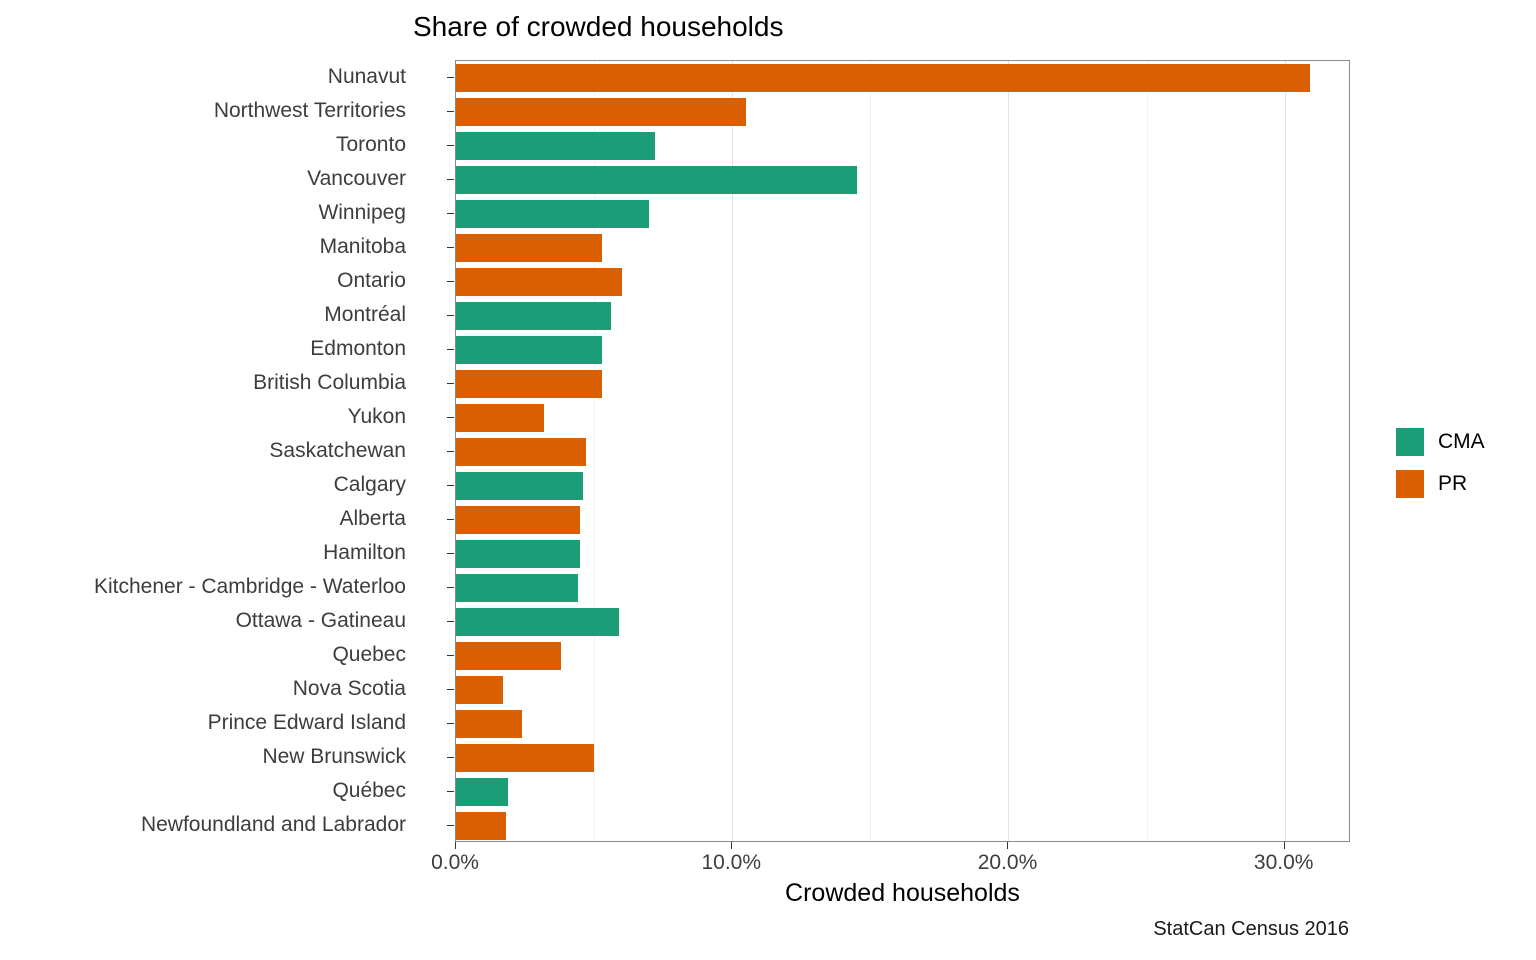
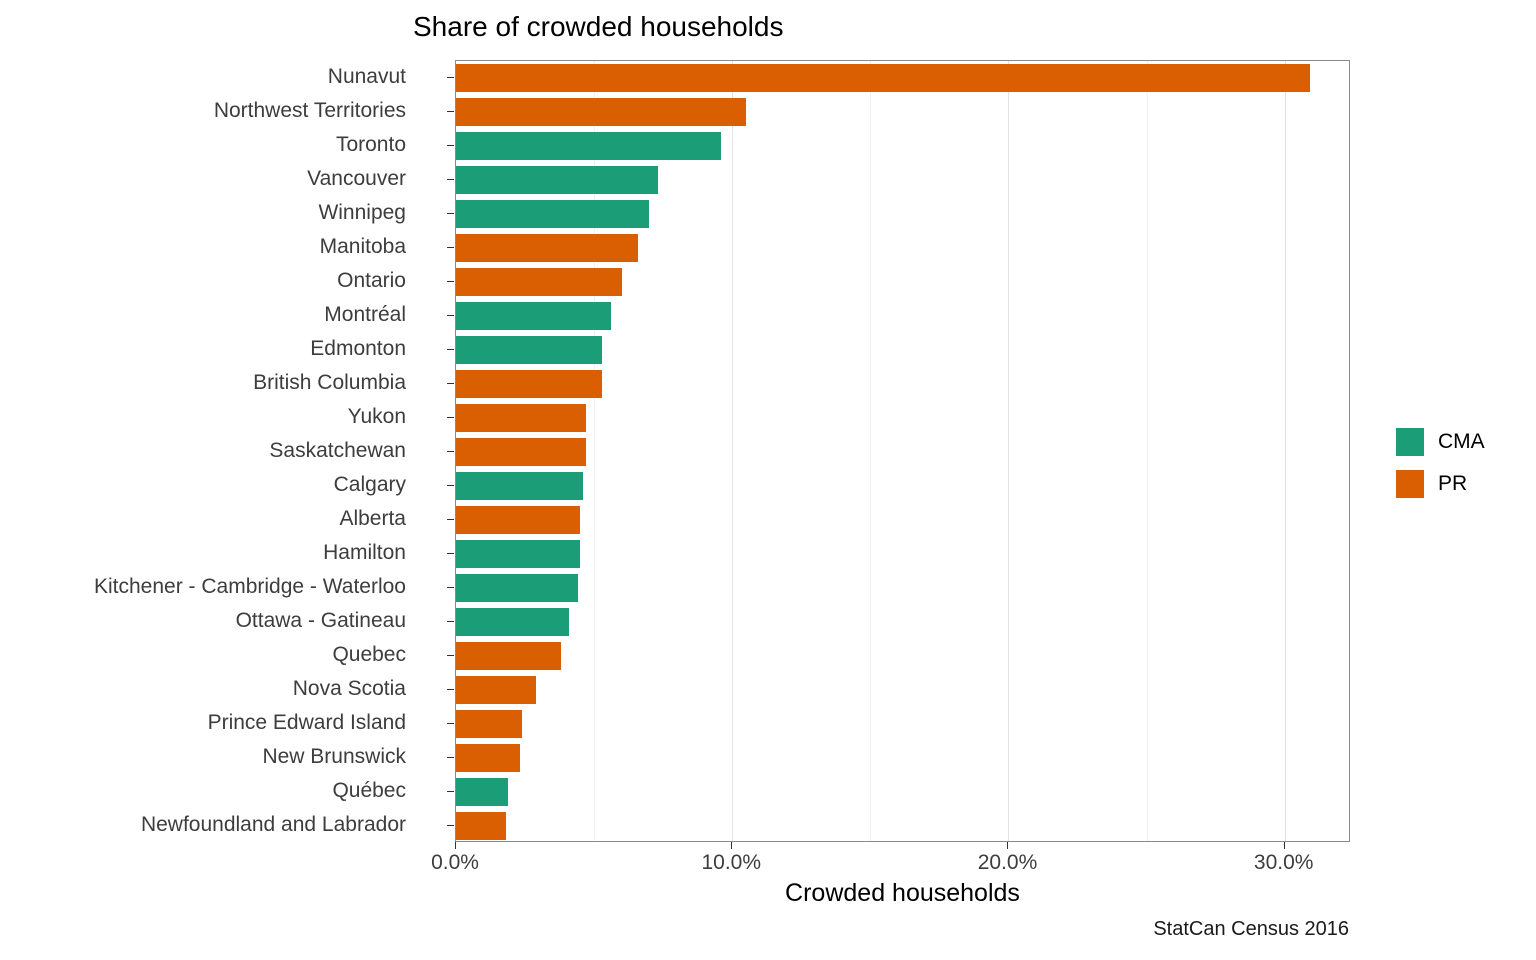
Toronto: 7.2% -> 9.6%
Vancouver: 14.5% -> 7.3%
Manitoba: 5.3% -> 6.6%
Yukon: 3.2% -> 4.7%
Ottawa - Gatineau: 5.9% -> 4.1%
Nova Scotia: 1.7% -> 2.9%
New Brunswick: 5.0% -> 2.3%
